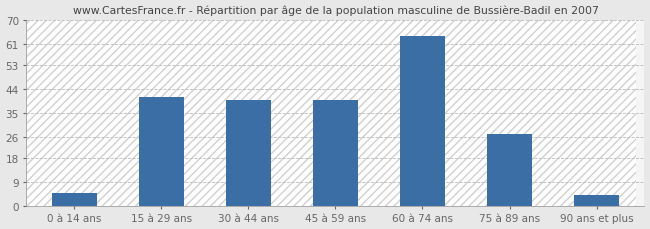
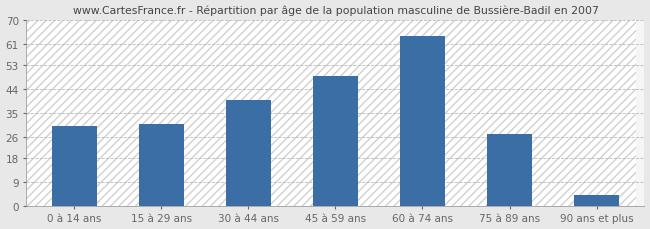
0 à 14 ans: 5 -> 30
15 à 29 ans: 41 -> 31
45 à 59 ans: 40 -> 49
